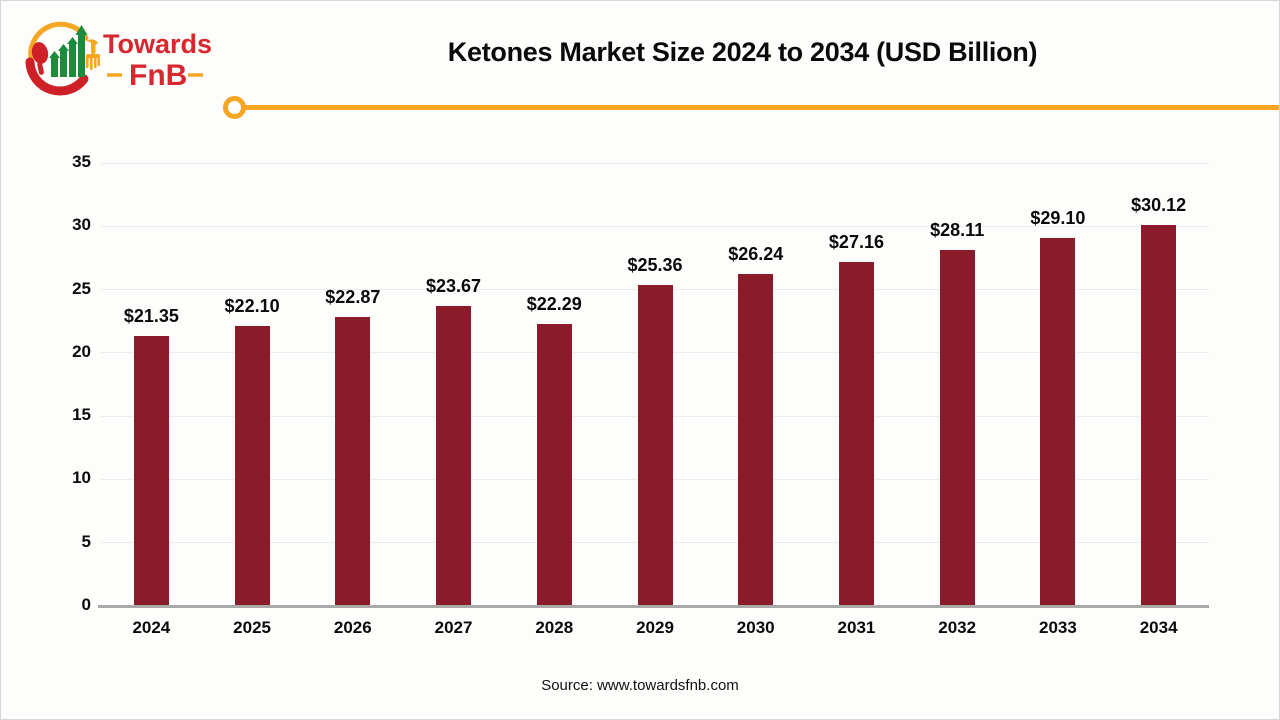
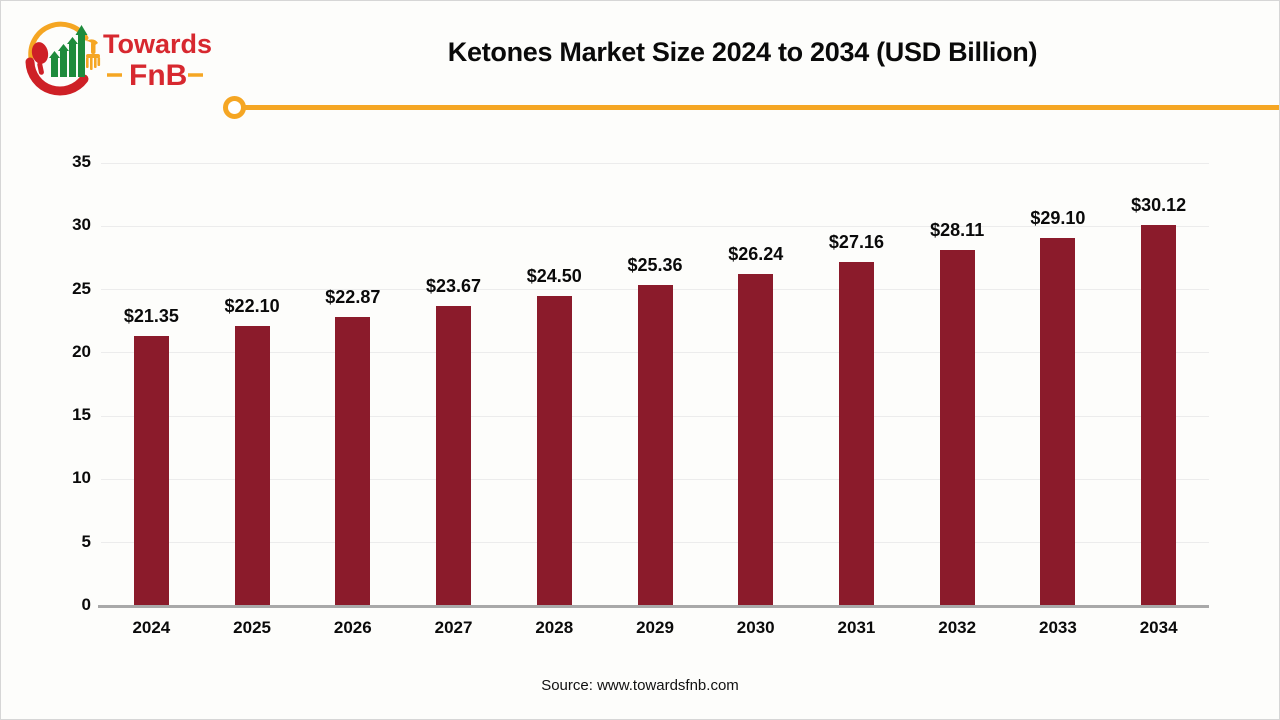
2028: $22.29 -> $24.50
